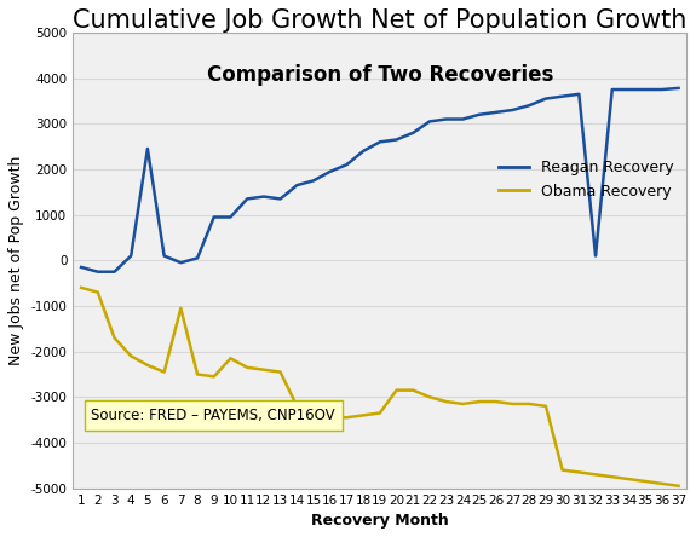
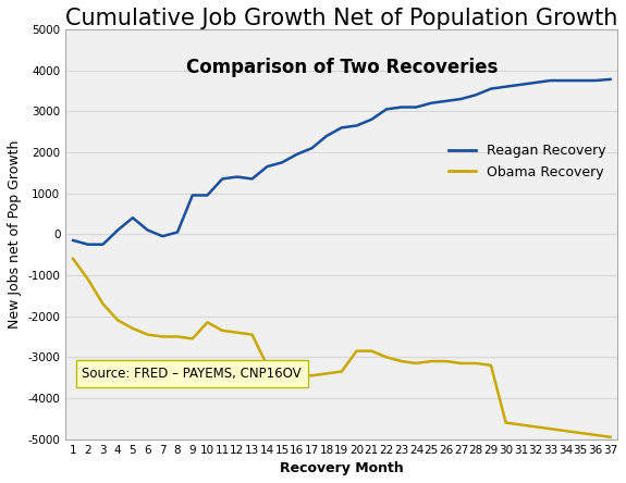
Obama Recovery/2: -700 -> -1100
Reagan Recovery/5: 2450 -> 400
Obama Recovery/7: -1050 -> -2500
Reagan Recovery/32: 100 -> 3700
